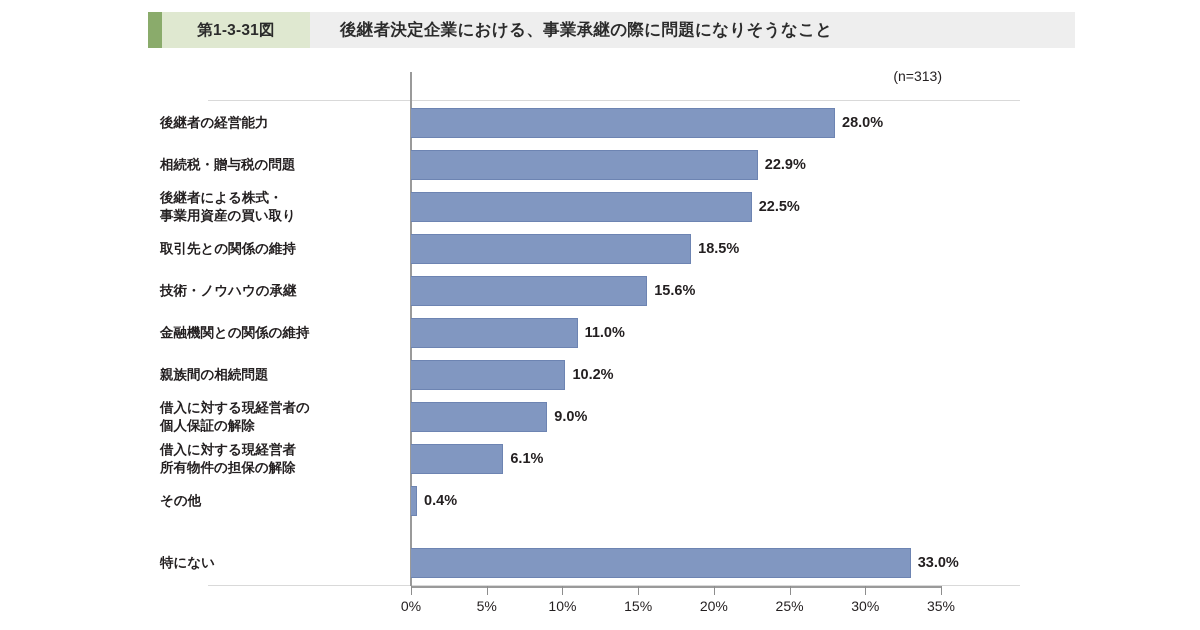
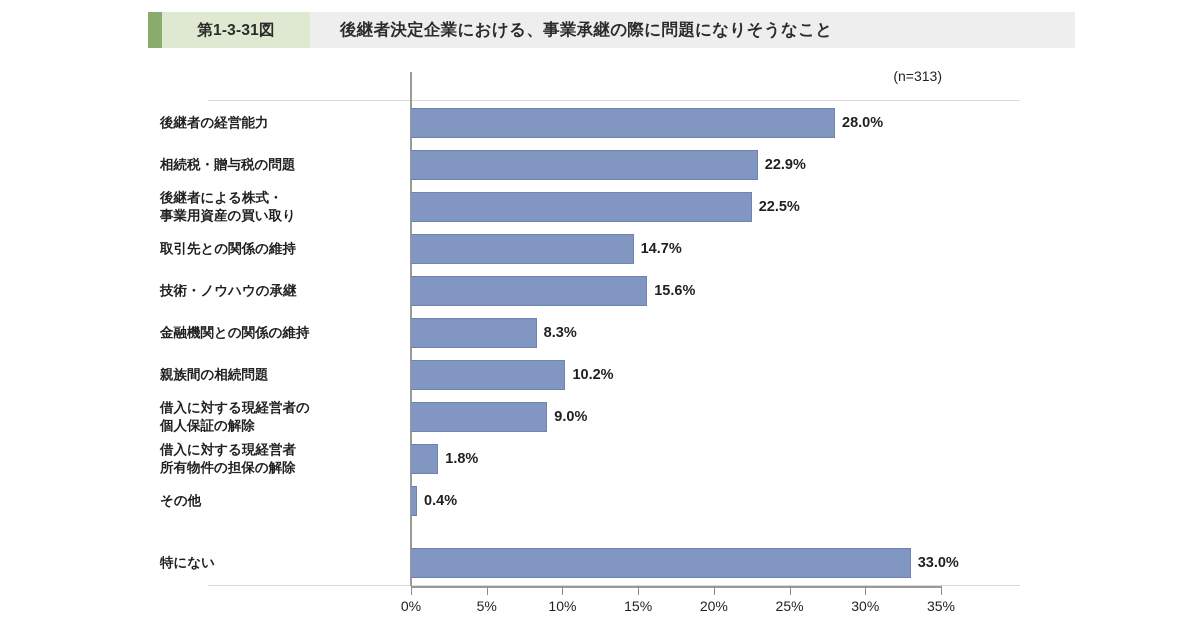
取引先との関係の維持: 18.5% -> 14.7%
金融機関との関係の維持: 11.0% -> 8.3%
借入に対する現経営者 所有物件の担保の解除: 6.1% -> 1.8%
